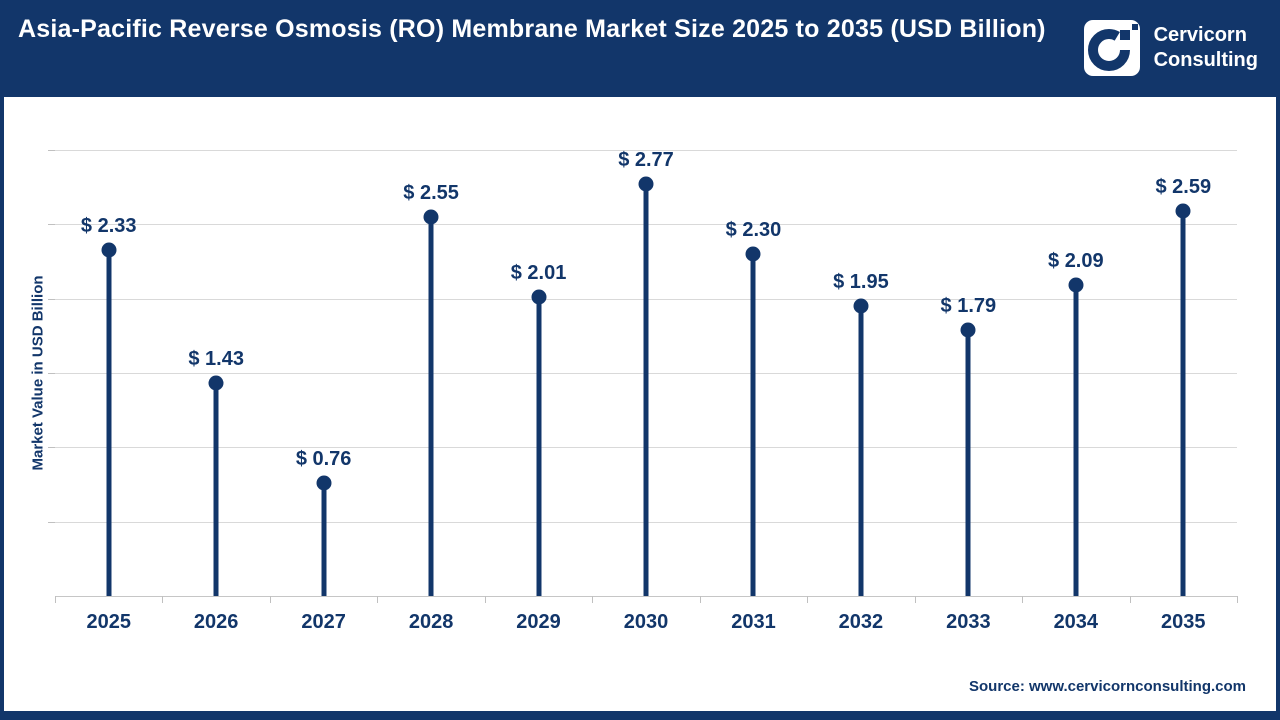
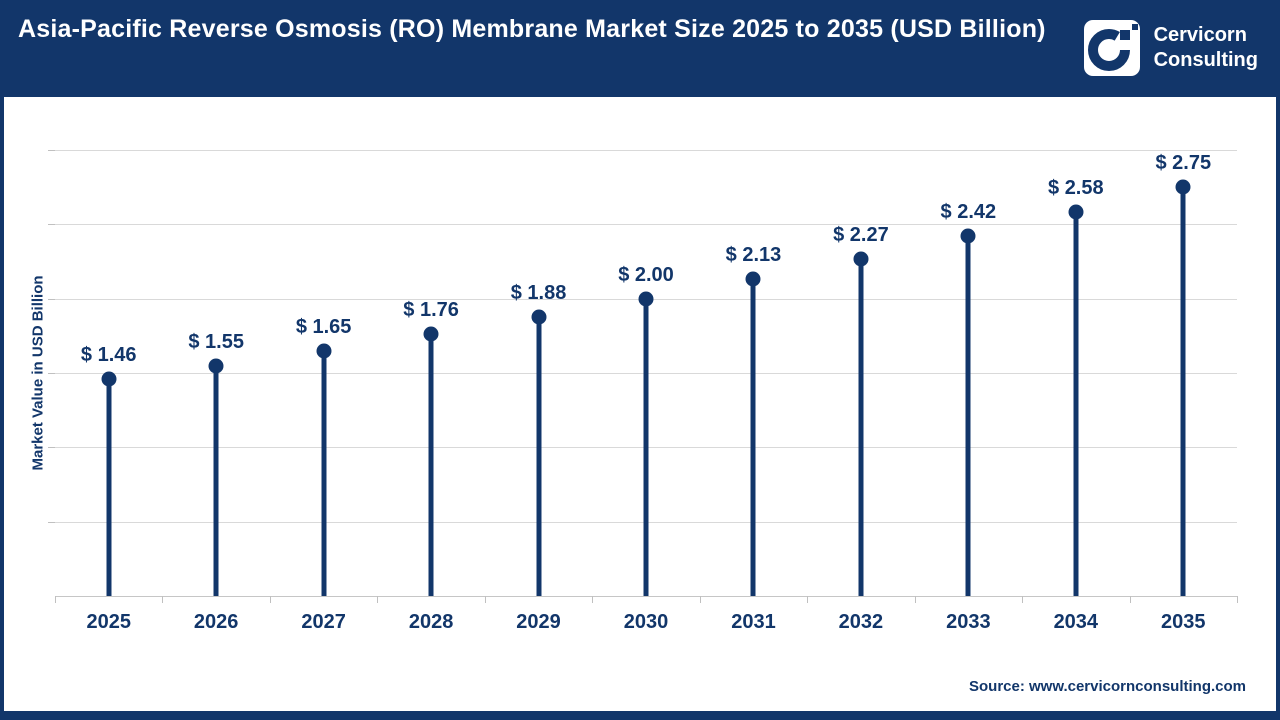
2025: 2.33 -> 1.46
2026: 1.43 -> 1.55
2027: 0.76 -> 1.65
2028: 2.55 -> 1.76
2029: 2.01 -> 1.88
2030: 2.77 -> 2.00
2031: 2.30 -> 2.13
2032: 1.95 -> 2.27
2033: 1.79 -> 2.42
2034: 2.09 -> 2.58
2035: 2.59 -> 2.75
